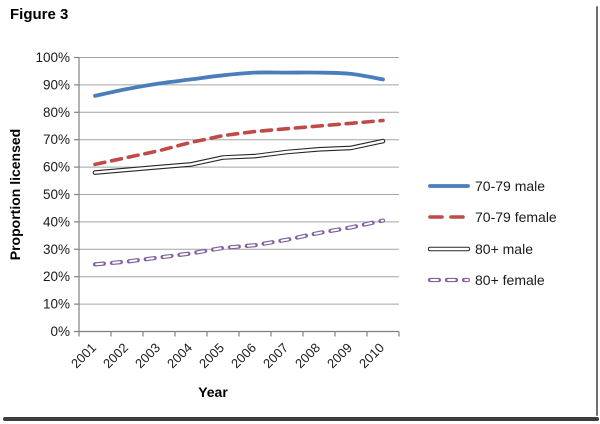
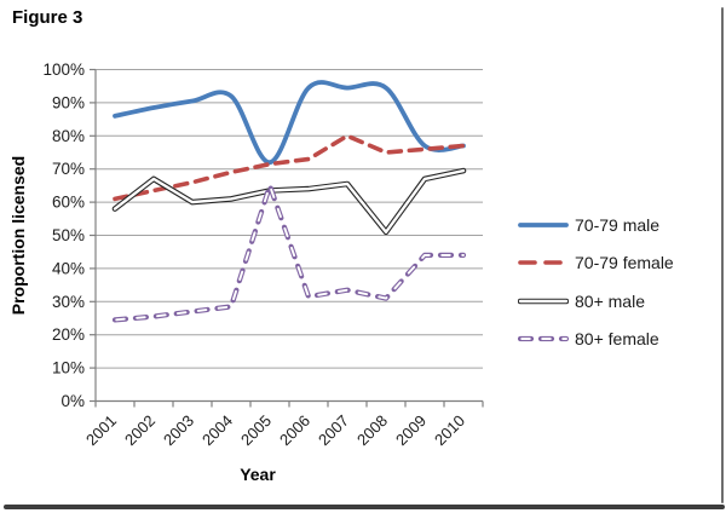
80+ male/2002: 59% -> 67%
70-79 male/2005: 94% -> 72%
80+ female/2005: 30% -> 65%
70-79 female/2007: 74% -> 80%
80+ male/2008: 66% -> 51%
80+ female/2008: 36% -> 31%
70-79 male/2009: 94% -> 77%
80+ female/2009: 38% -> 44%
70-79 male/2010: 92% -> 77%
80+ female/2010: 40% -> 44%
